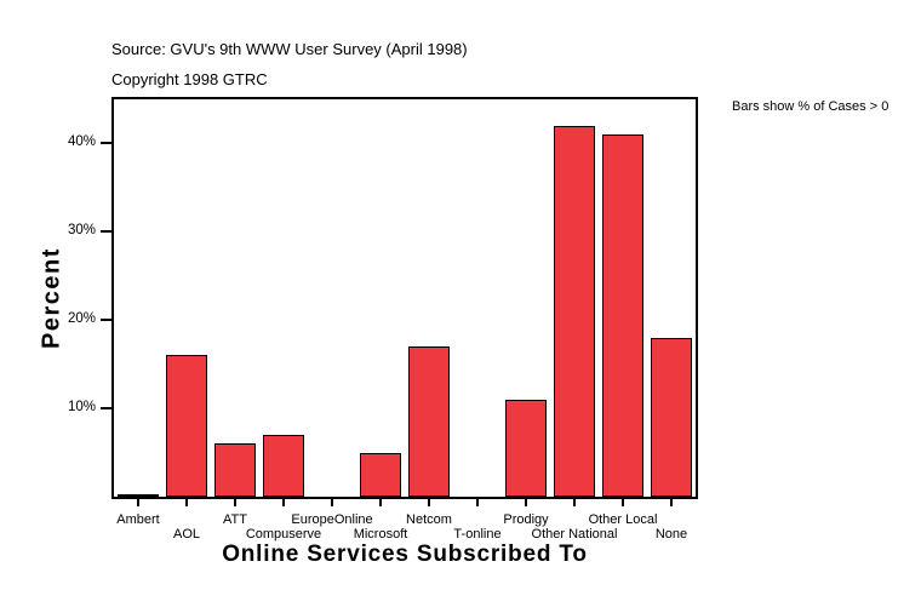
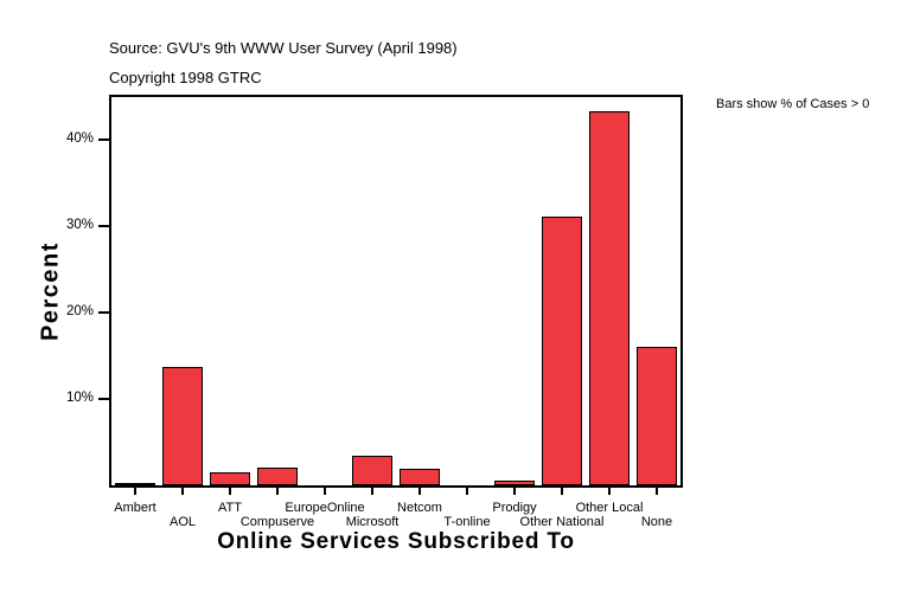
AOL: 16% -> 14%
ATT: 6% -> 2%
Compuserve: 7% -> 2%
Microsoft: 5% -> 4%
Netcom: 17% -> 2%
Prodigy: 11% -> 1%
Other National: 42% -> 31%
Other Local: 41% -> 43%
None: 18% -> 16%
